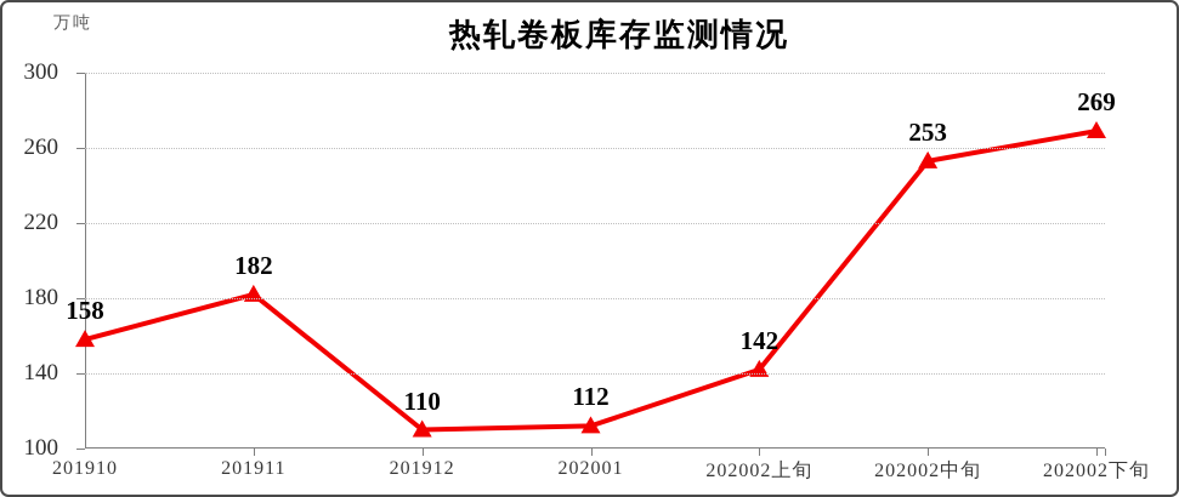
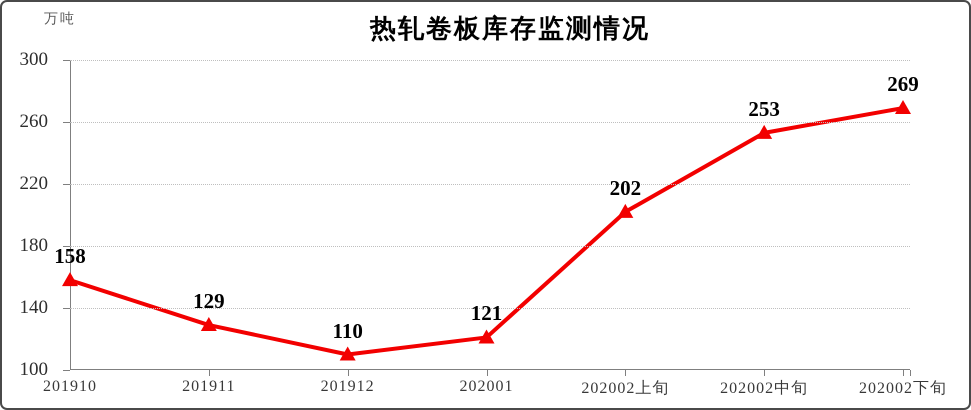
201911: 182 -> 129
202001: 112 -> 121
202002上旬: 142 -> 202
